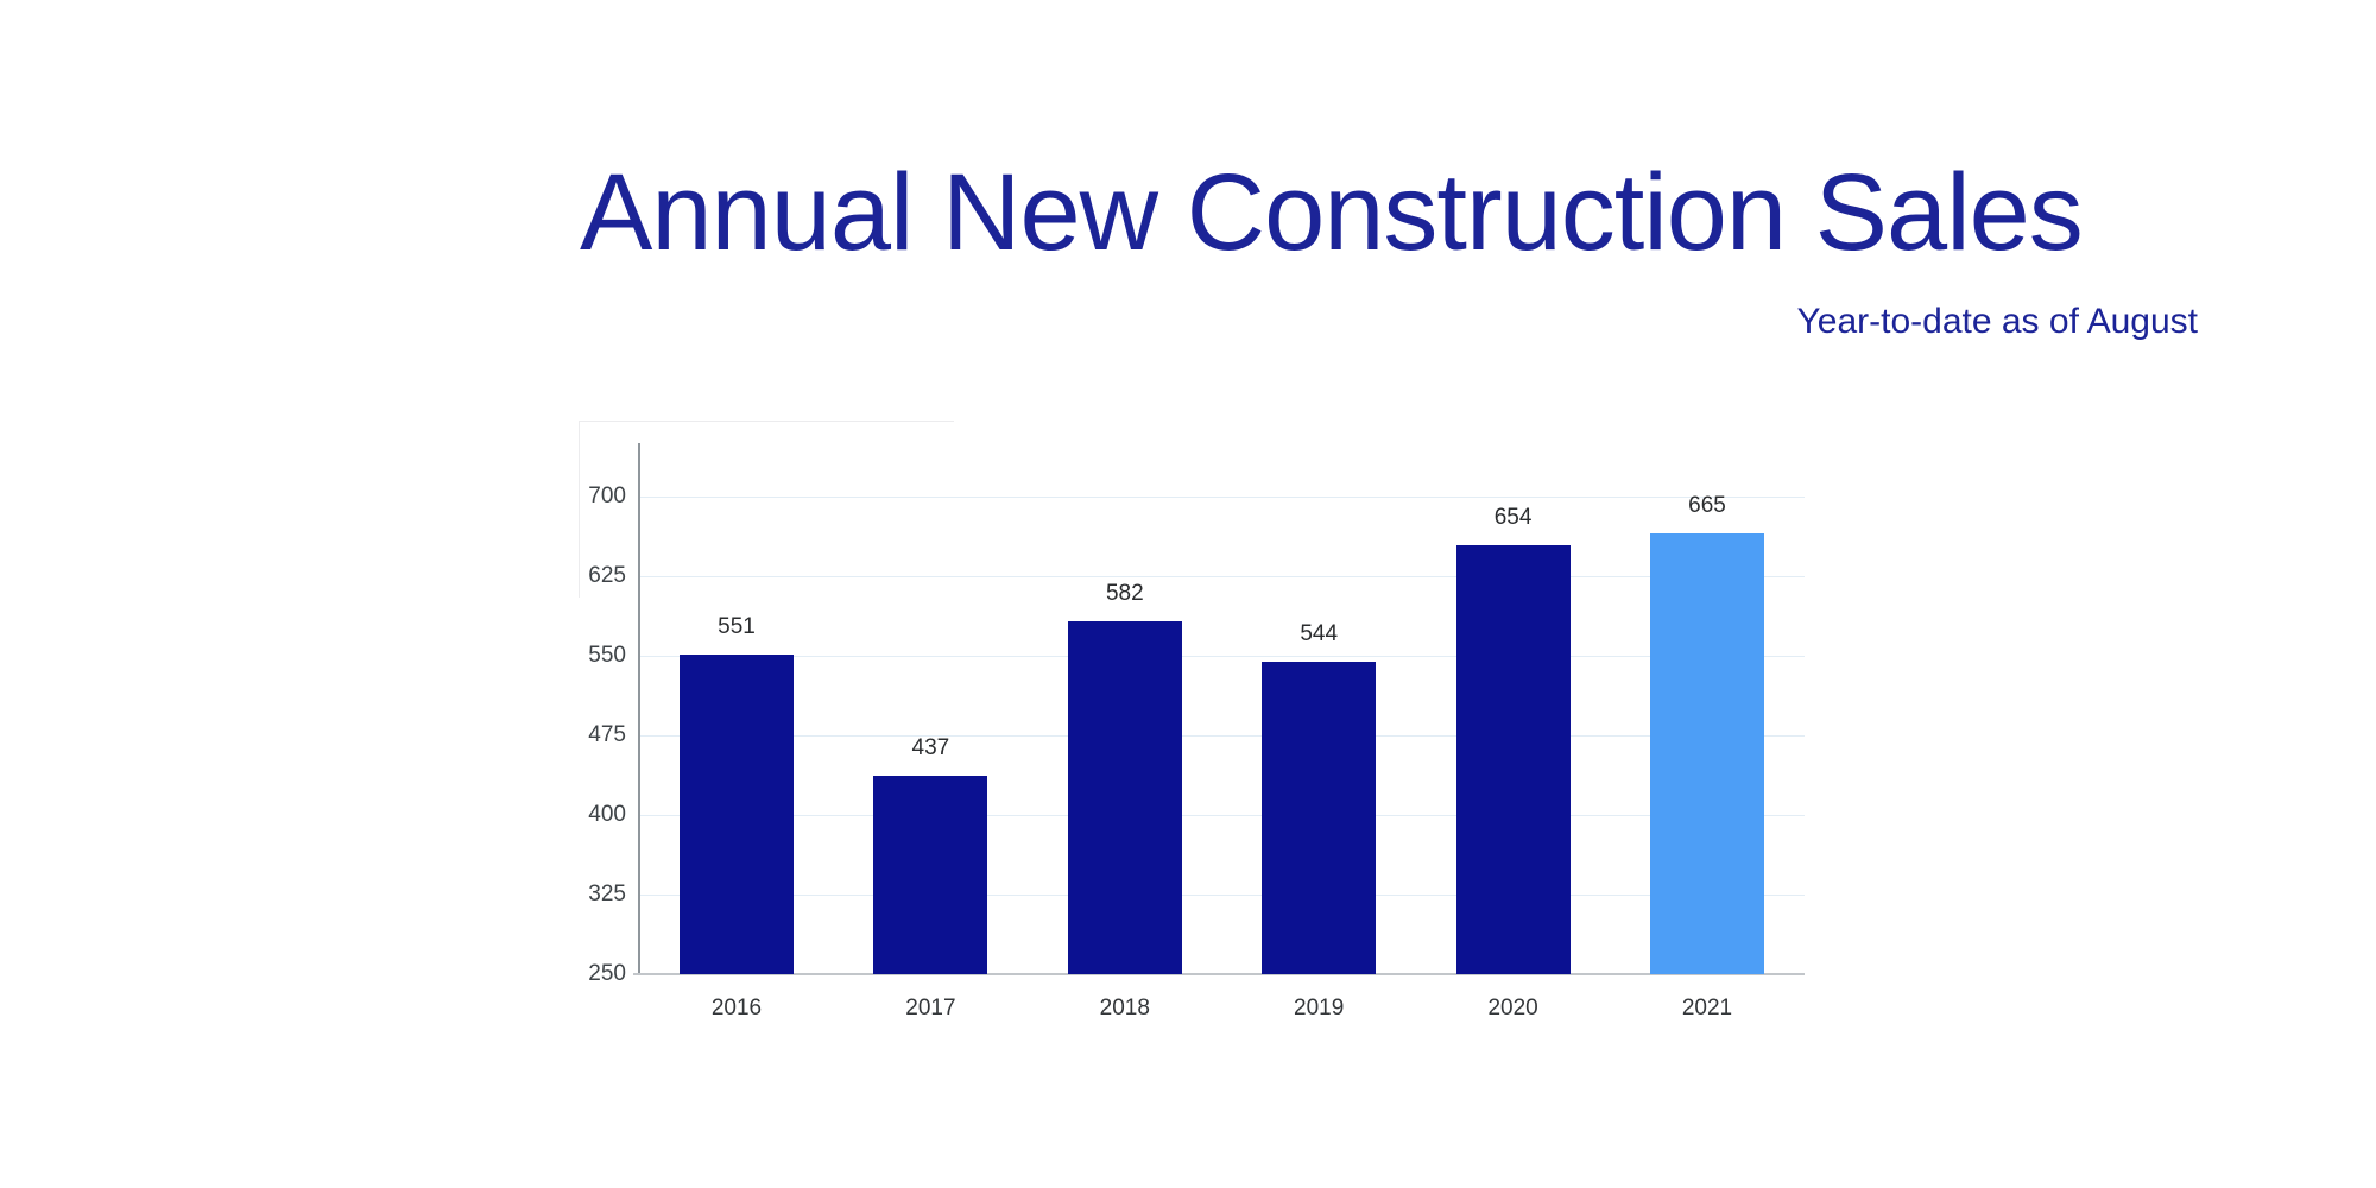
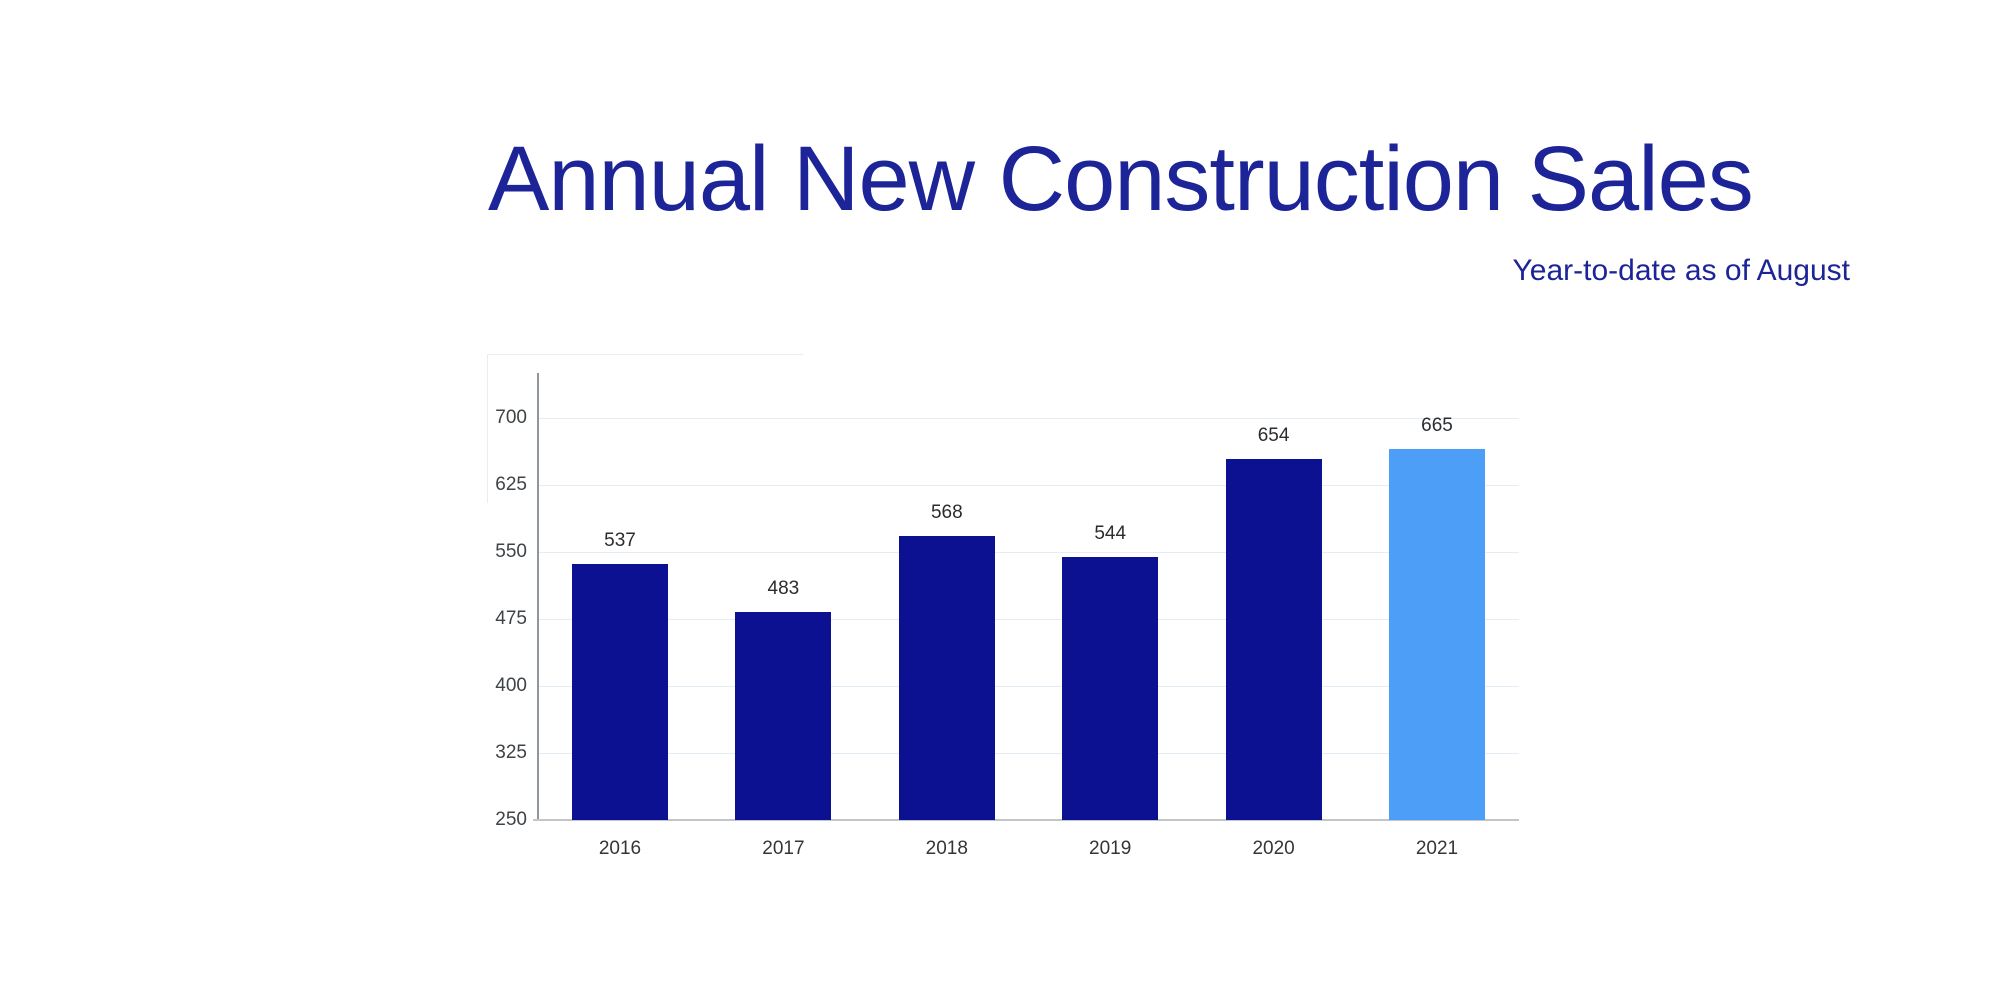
2016: 551 -> 537
2017: 437 -> 483
2018: 582 -> 568
